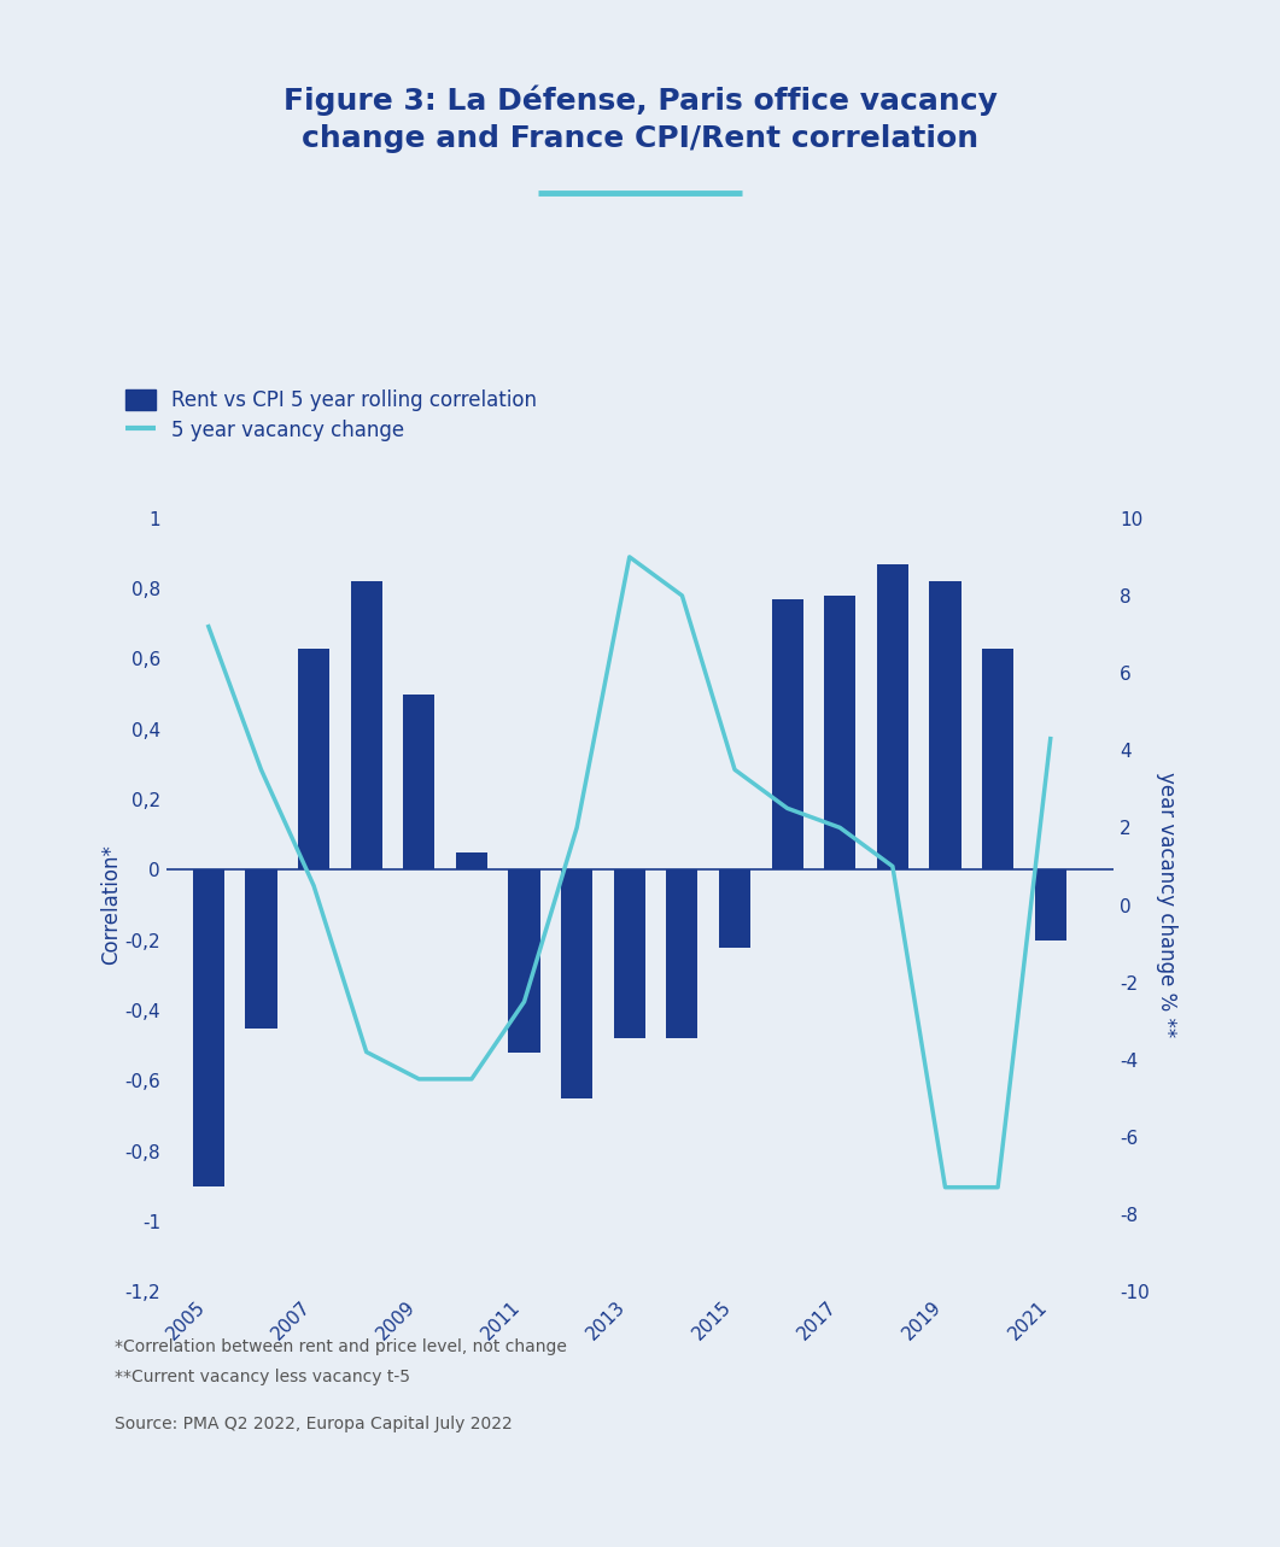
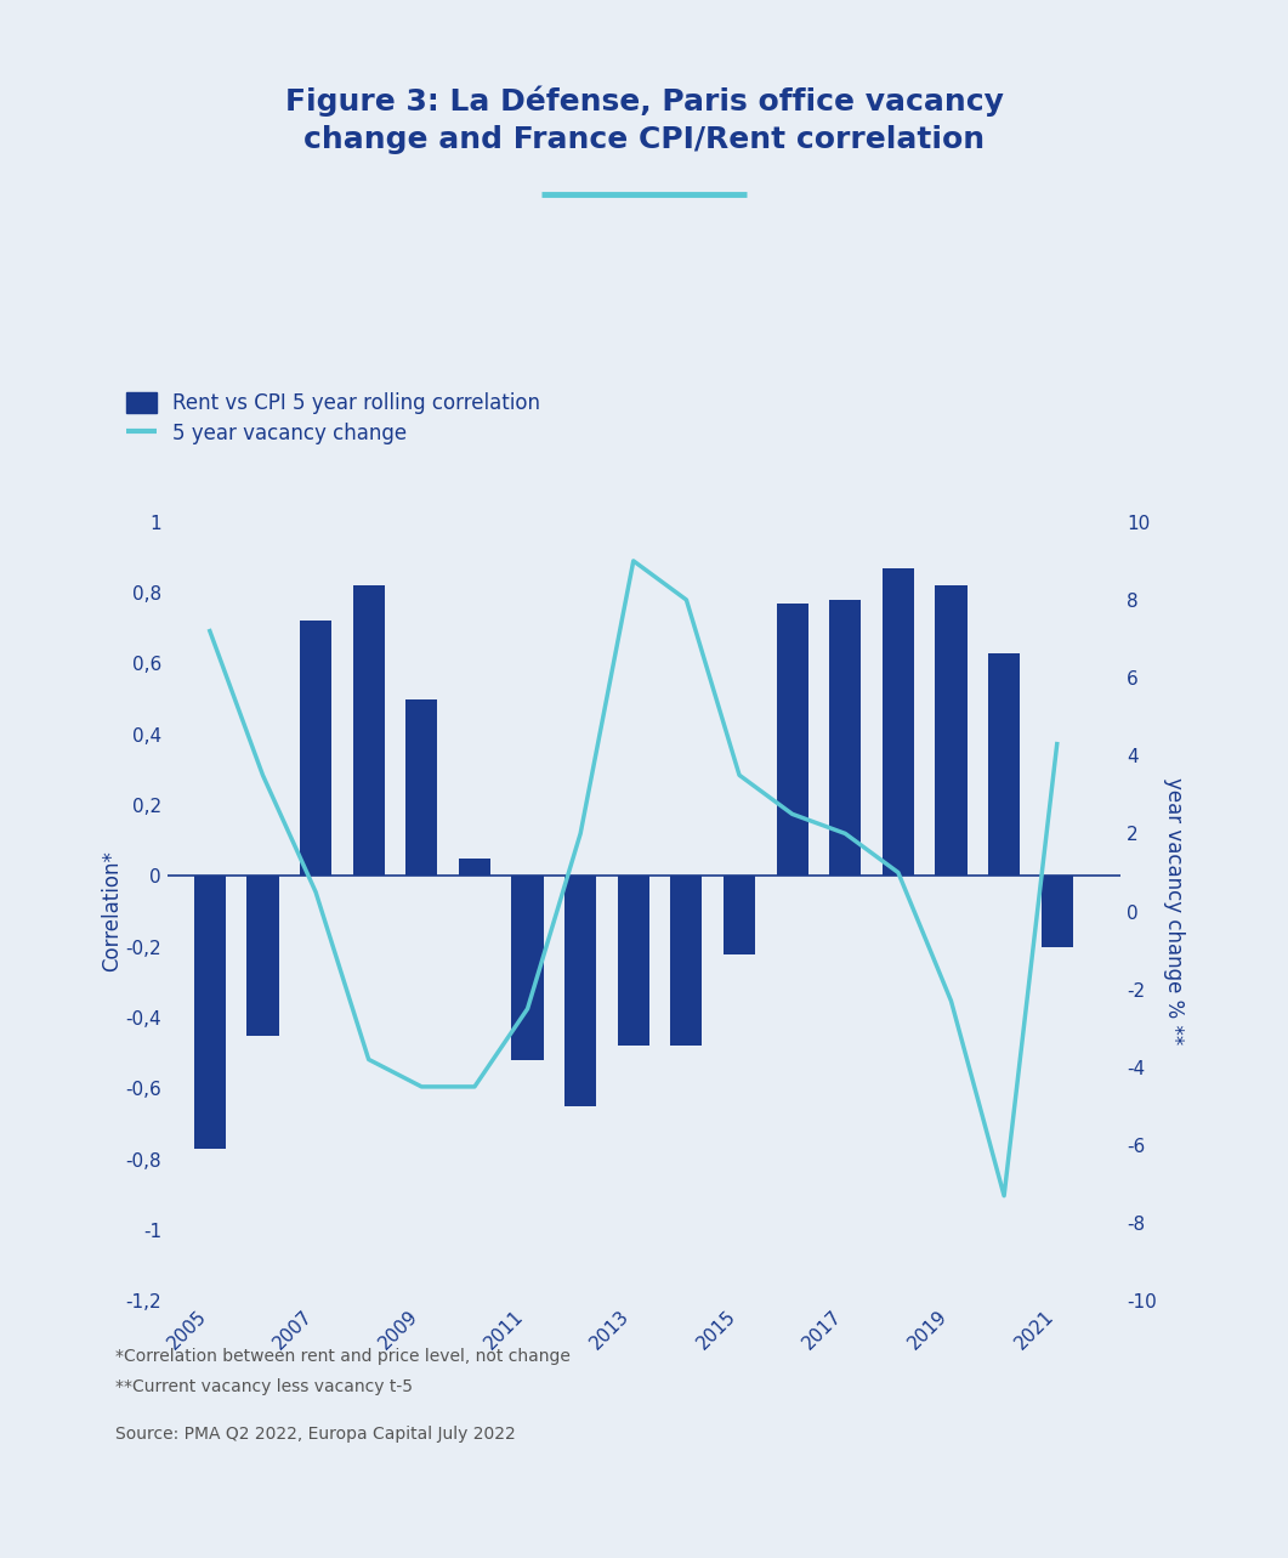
Rent vs CPI 5 year rolling correlation/2005: -0,90 -> -0,77
Rent vs CPI 5 year rolling correlation/2007: 0,63 -> 0,72
5 year vacancy change/2019: -7.3 -> -2.3
